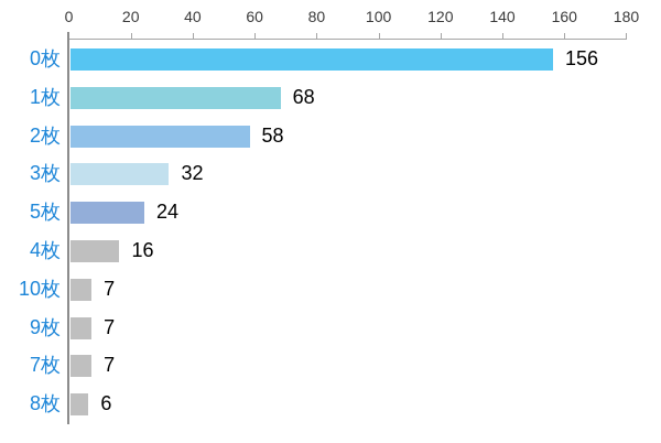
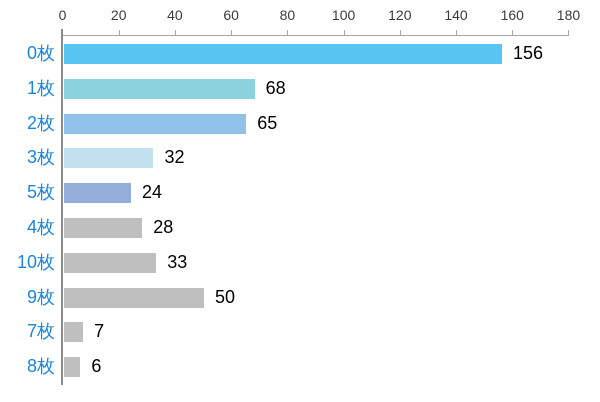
2枚: 58 -> 65
4枚: 16 -> 28
10枚: 7 -> 33
9枚: 7 -> 50
